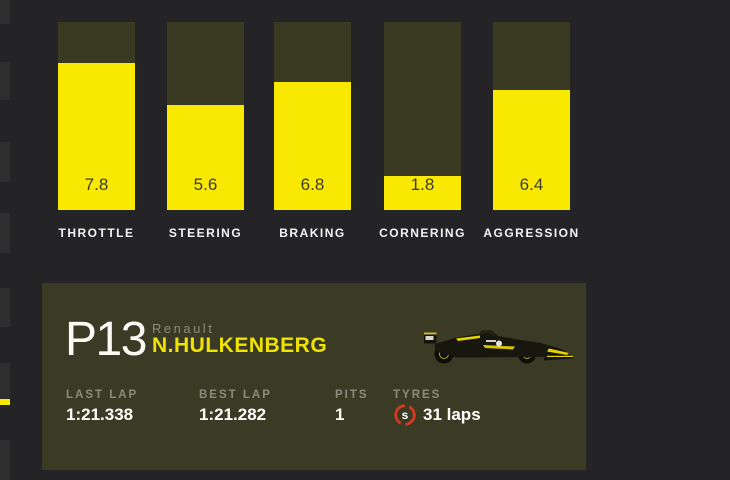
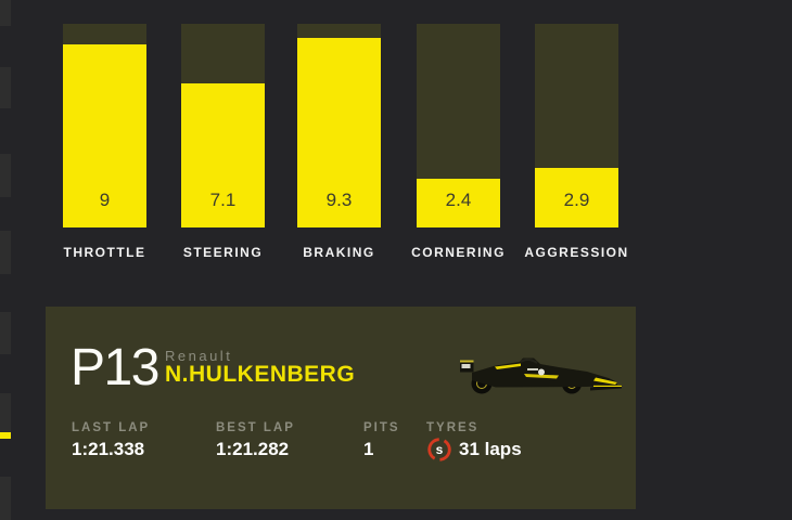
THROTTLE: 7.8 -> 9
STEERING: 5.6 -> 7.1
BRAKING: 6.8 -> 9.3
CORNERING: 1.8 -> 2.4
AGGRESSION: 6.4 -> 2.9
